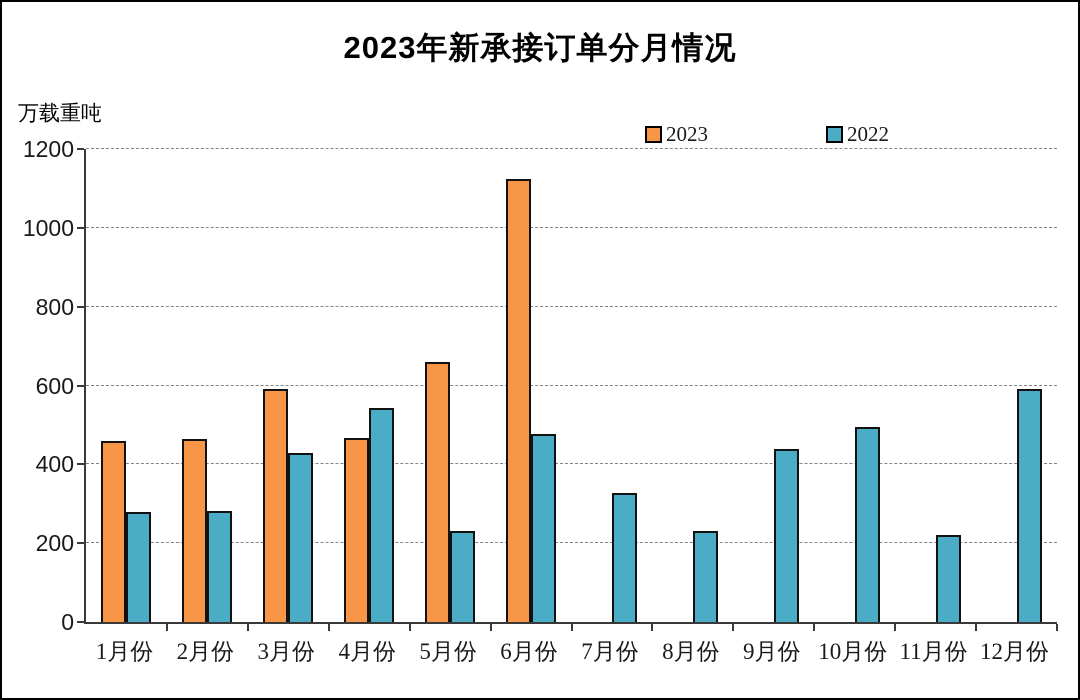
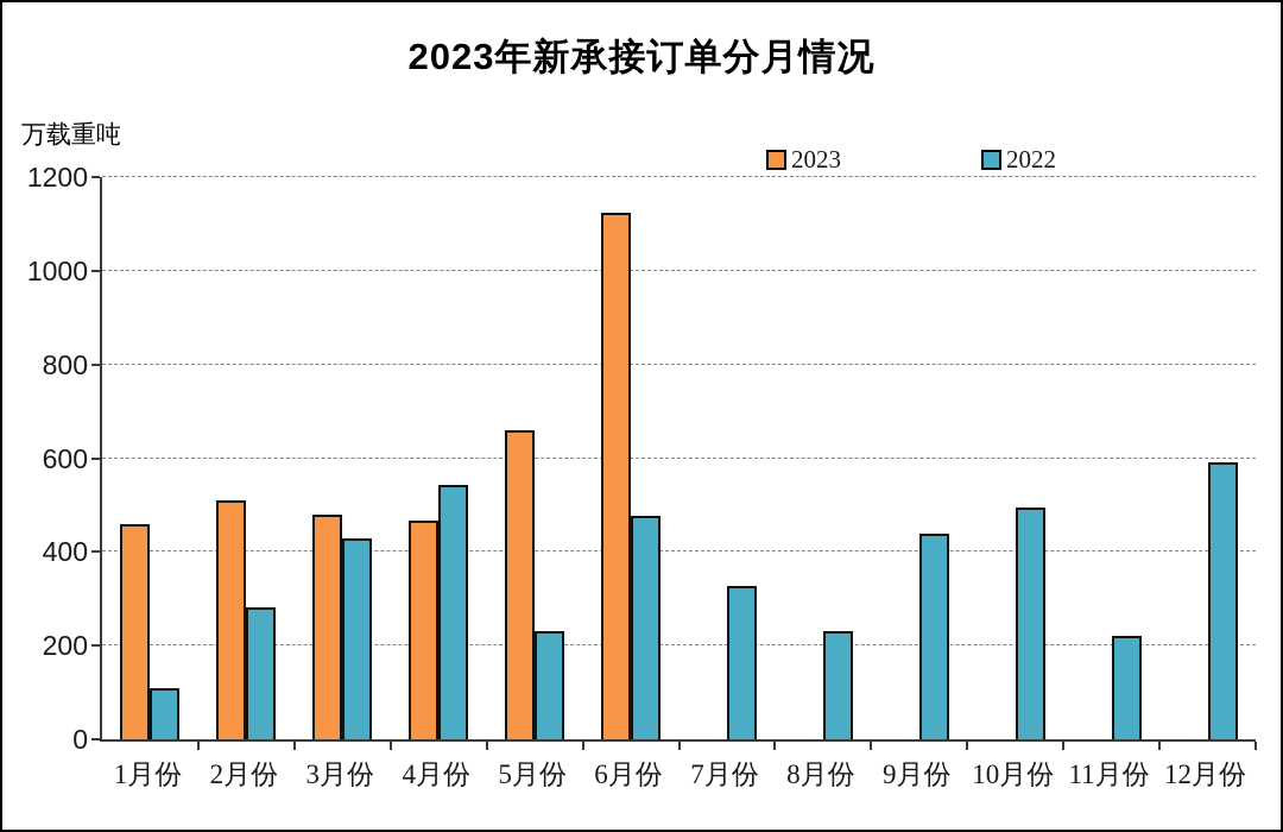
2022/1月份: 280 -> 110
2023/2月份: 460 -> 510
2023/3月份: 590 -> 480
